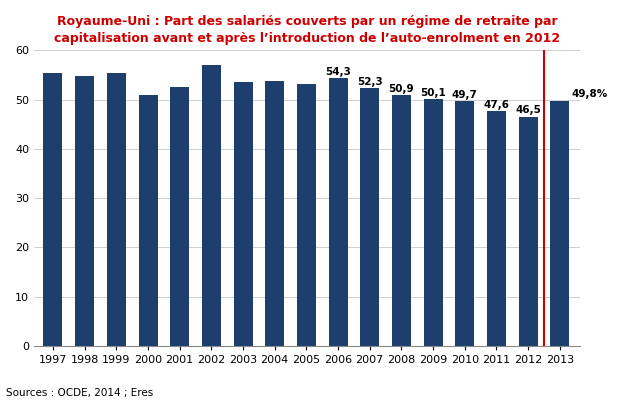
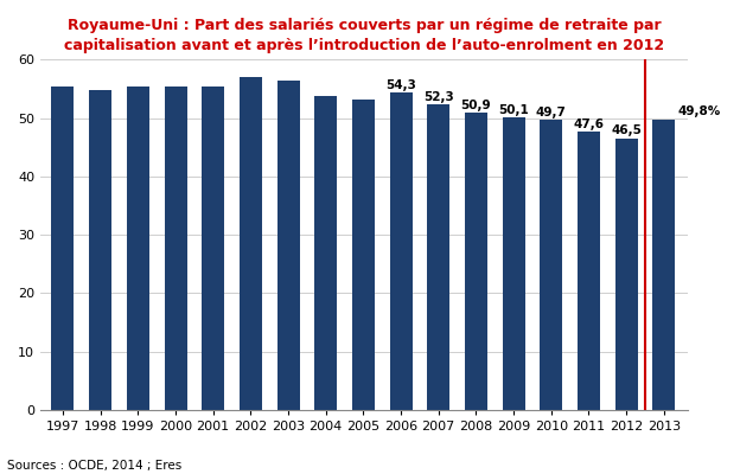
2000: 51.0 -> 55.5
2001: 52.5 -> 55.4
2003: 53.5 -> 56.4
